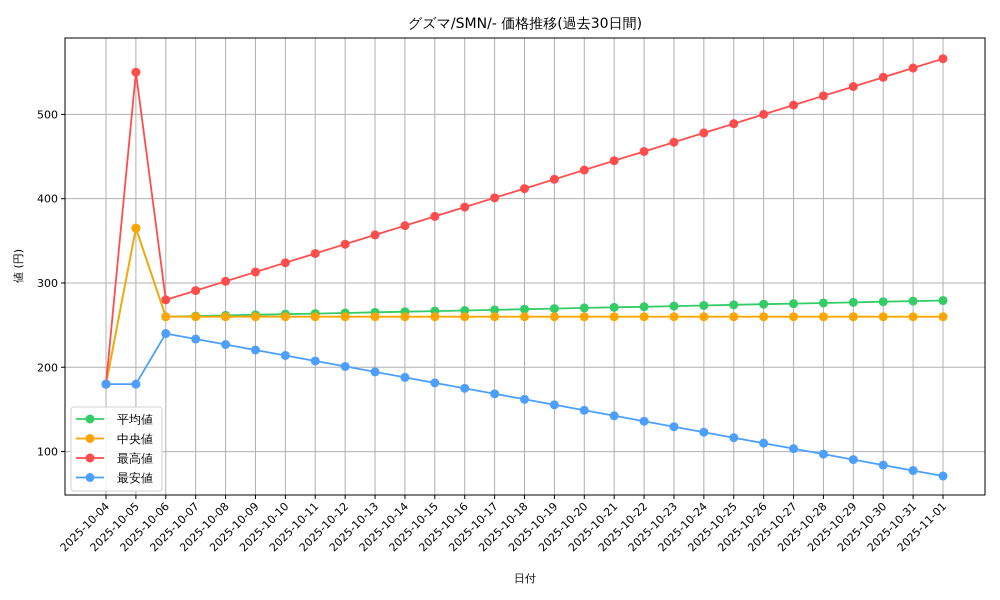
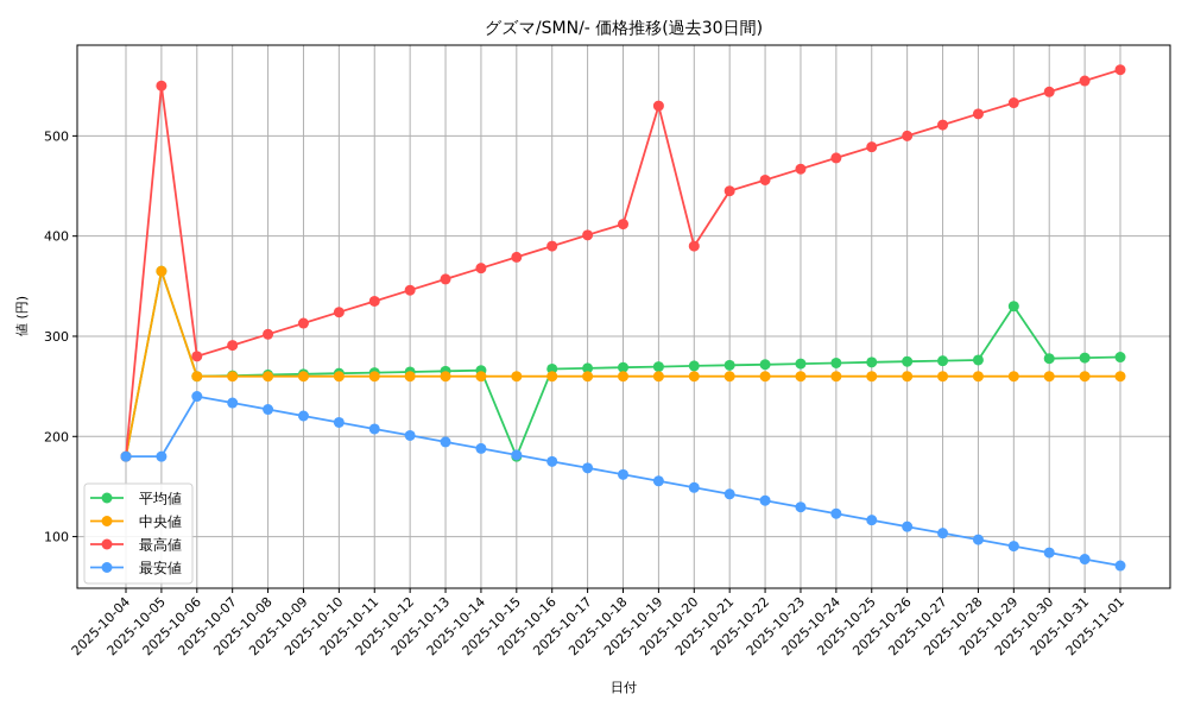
平均値/2025-10-15: 270 -> 180
最高値/2025-10-19: 420 -> 530
最高値/2025-10-20: 430 -> 390
平均値/2025-10-29: 280 -> 330
